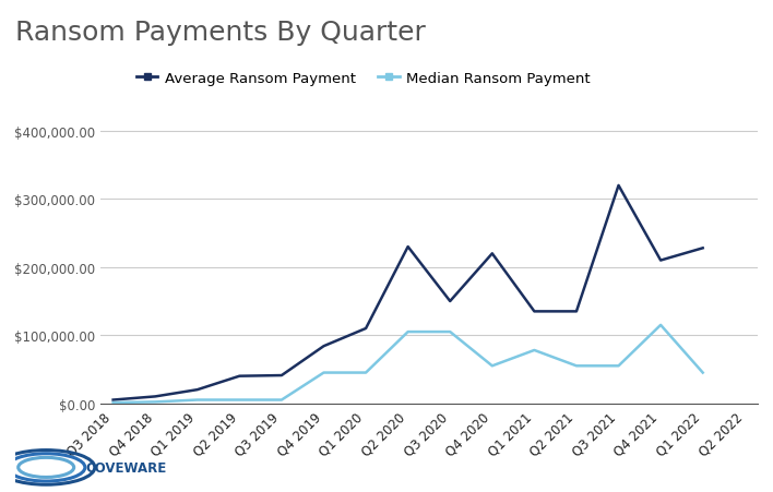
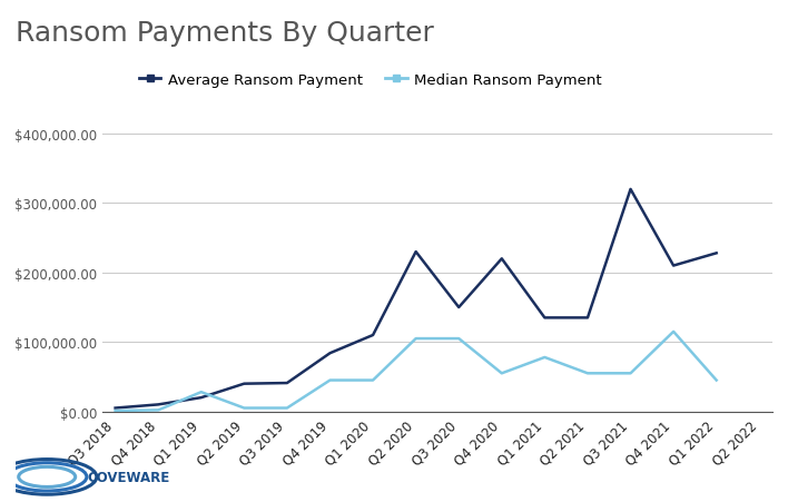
Median Ransom Payment/Q1 2019: $5,000 -> $28,000
